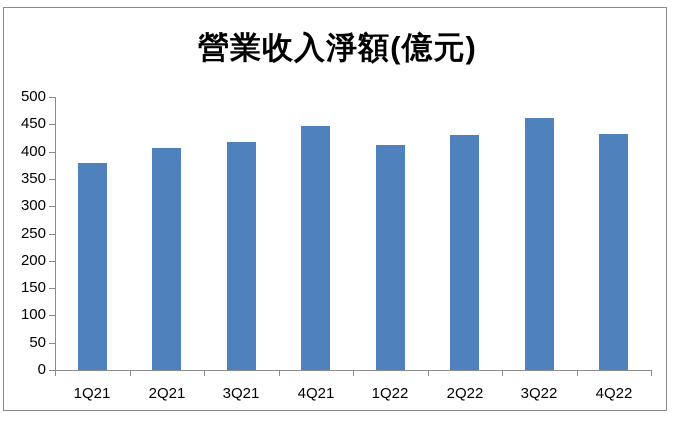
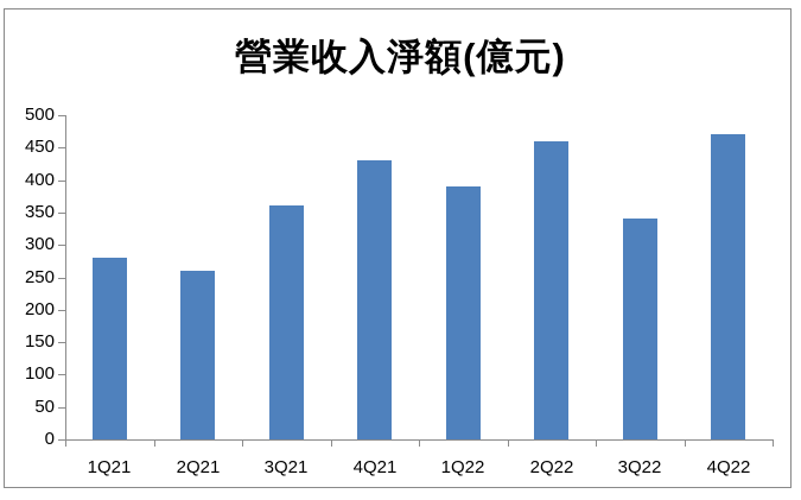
1Q21: 380 -> 280
2Q21: 410 -> 260
3Q21: 420 -> 360
4Q21: 450 -> 430
1Q22: 410 -> 390
2Q22: 430 -> 460
3Q22: 460 -> 340
4Q22: 430 -> 470
